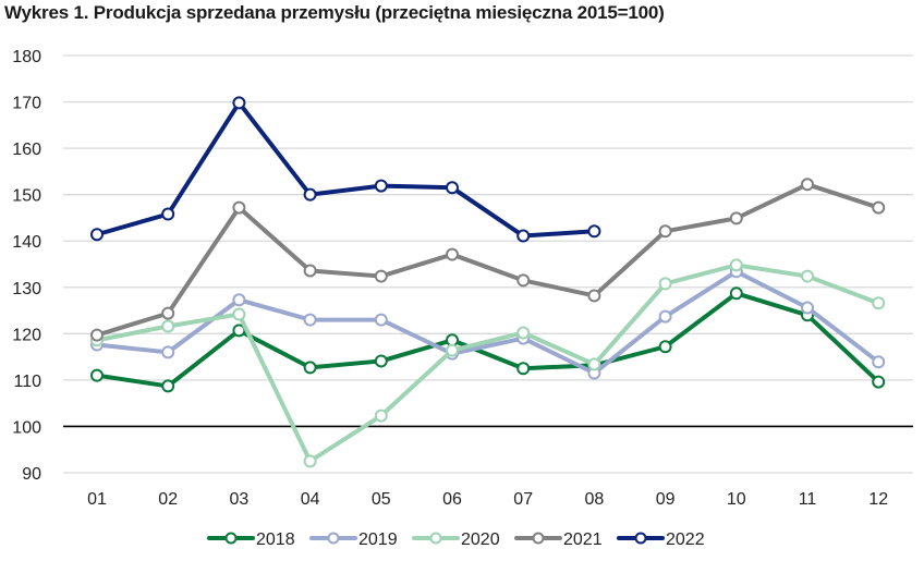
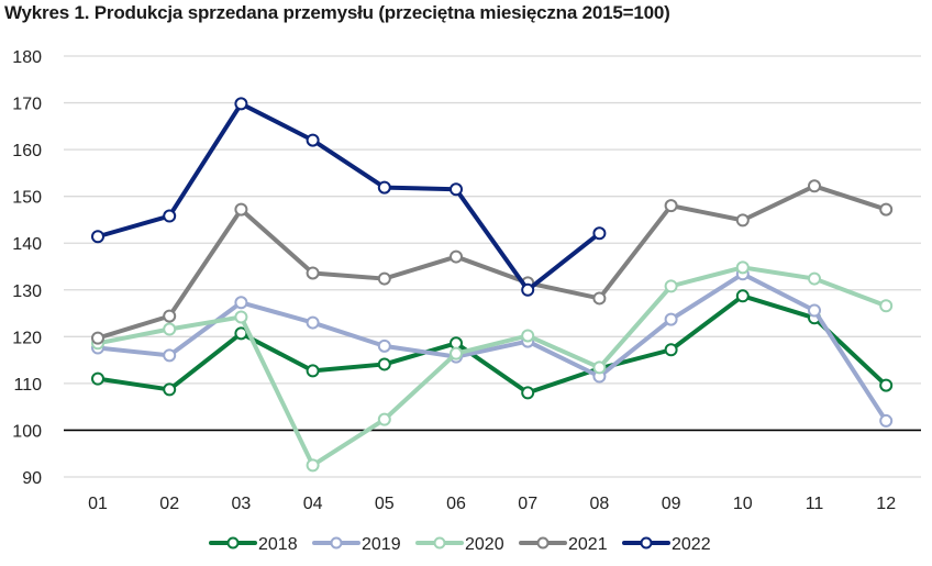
2022/04: 150 -> 162
2019/05: 123 -> 118
2018/07: 112 -> 108
2022/07: 141 -> 130
2021/09: 142 -> 148
2019/12: 114 -> 102
